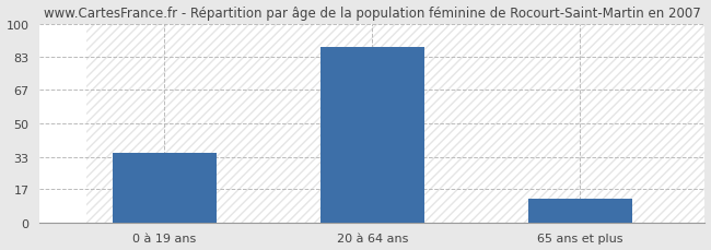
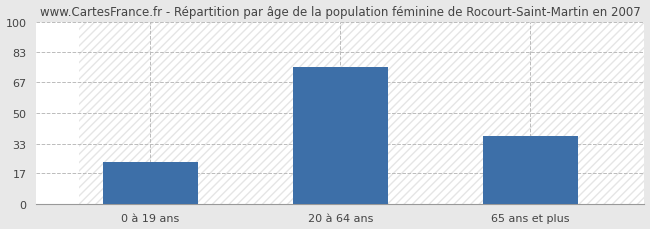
0 à 19 ans: 35 -> 23
20 à 64 ans: 88 -> 75
65 ans et plus: 12 -> 37
